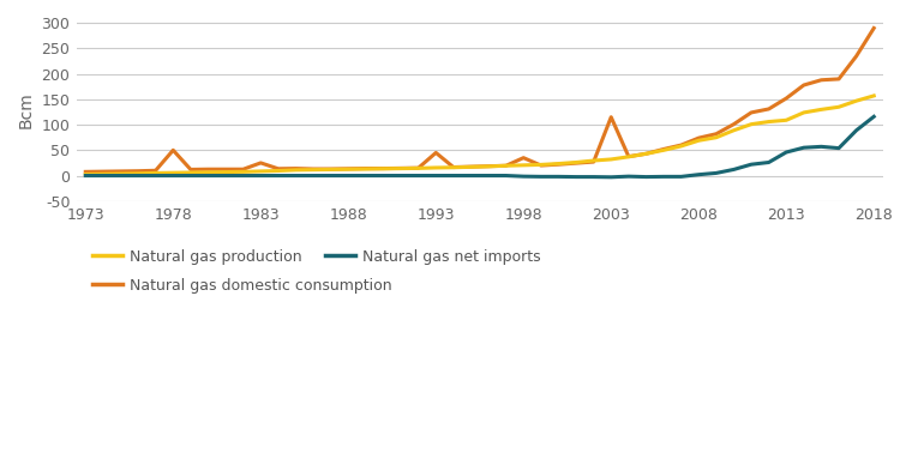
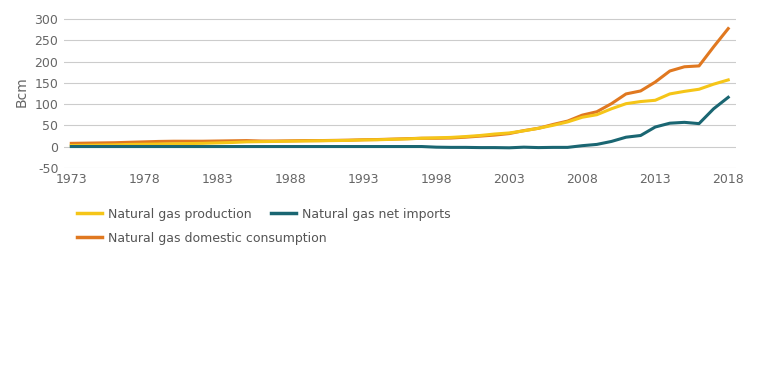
Natural gas domestic consumption/1978: 50 -> 11
Natural gas domestic consumption/1983: 25 -> 13
Natural gas domestic consumption/1993: 45 -> 16
Natural gas domestic consumption/1998: 35 -> 20
Natural gas domestic consumption/2003: 115 -> 30
Natural gas domestic consumption/2018: 290 -> 278
